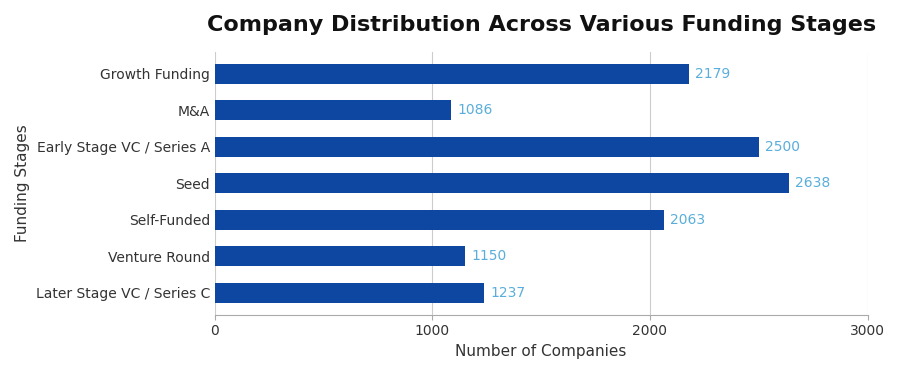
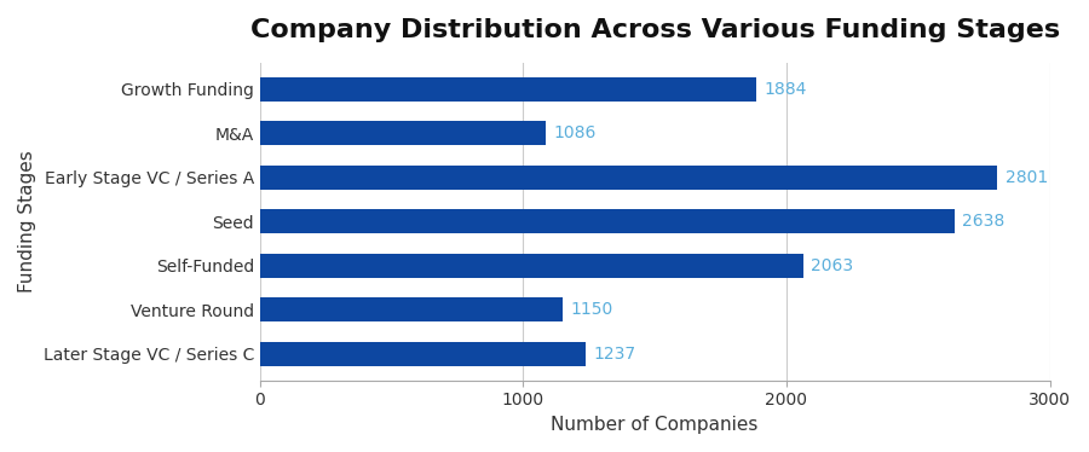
Growth Funding: 2179 -> 1884
Early Stage VC / Series A: 2500 -> 2801
